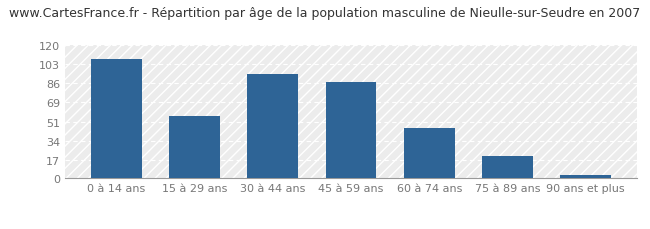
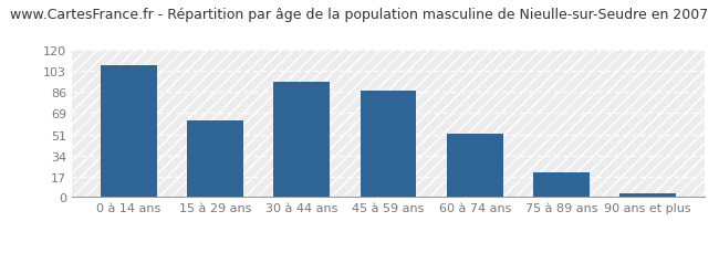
15 à 29 ans: 56 -> 62
60 à 74 ans: 45 -> 52
